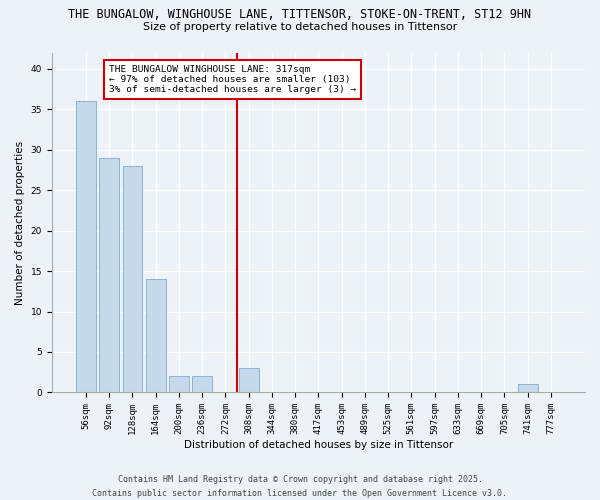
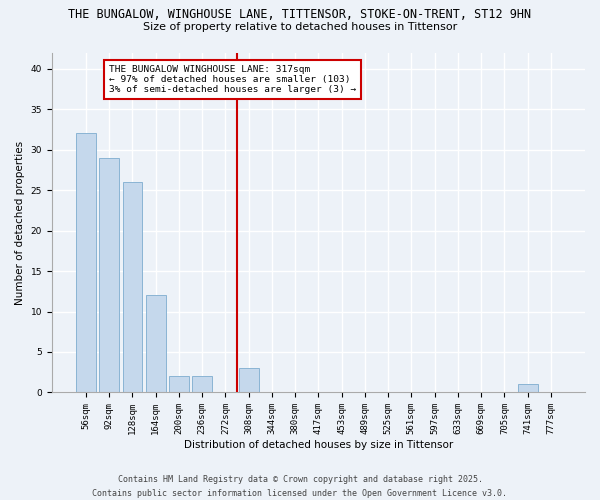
56sqm: 36 -> 32
128sqm: 28 -> 26
164sqm: 14 -> 12
